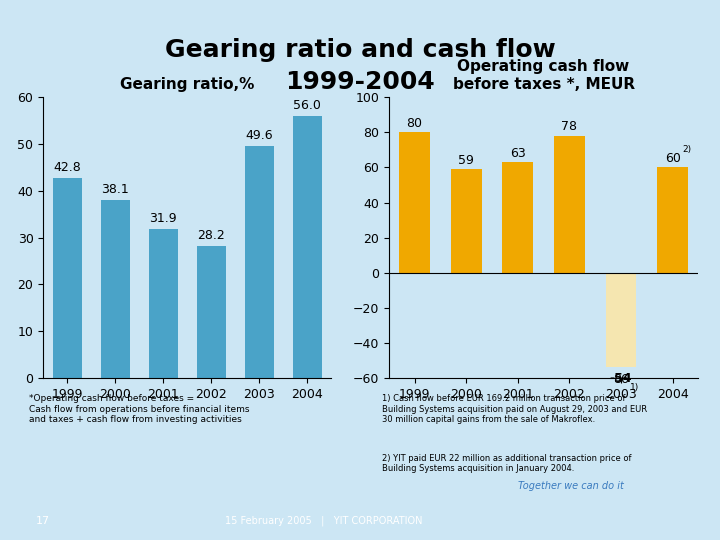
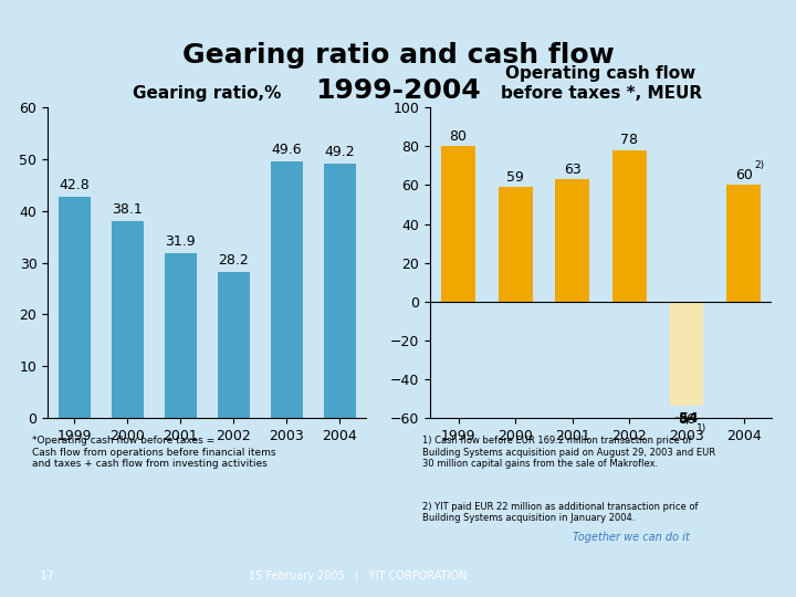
Gearing ratio,%/2004: 56.0 -> 49.2
